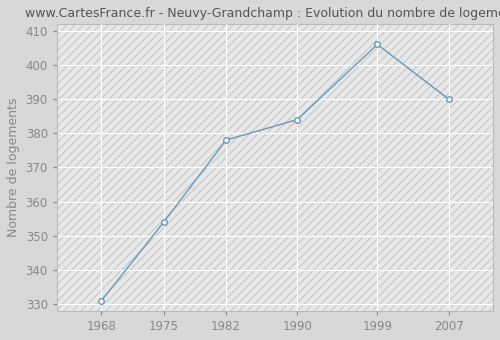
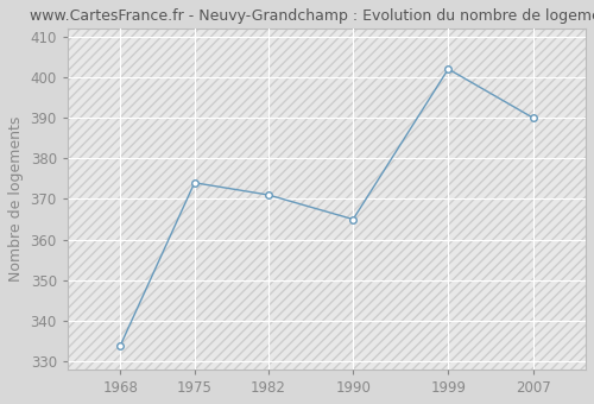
1968: 331 -> 334
1975: 354 -> 374
1982: 378 -> 371
1990: 384 -> 365
1999: 406 -> 402
